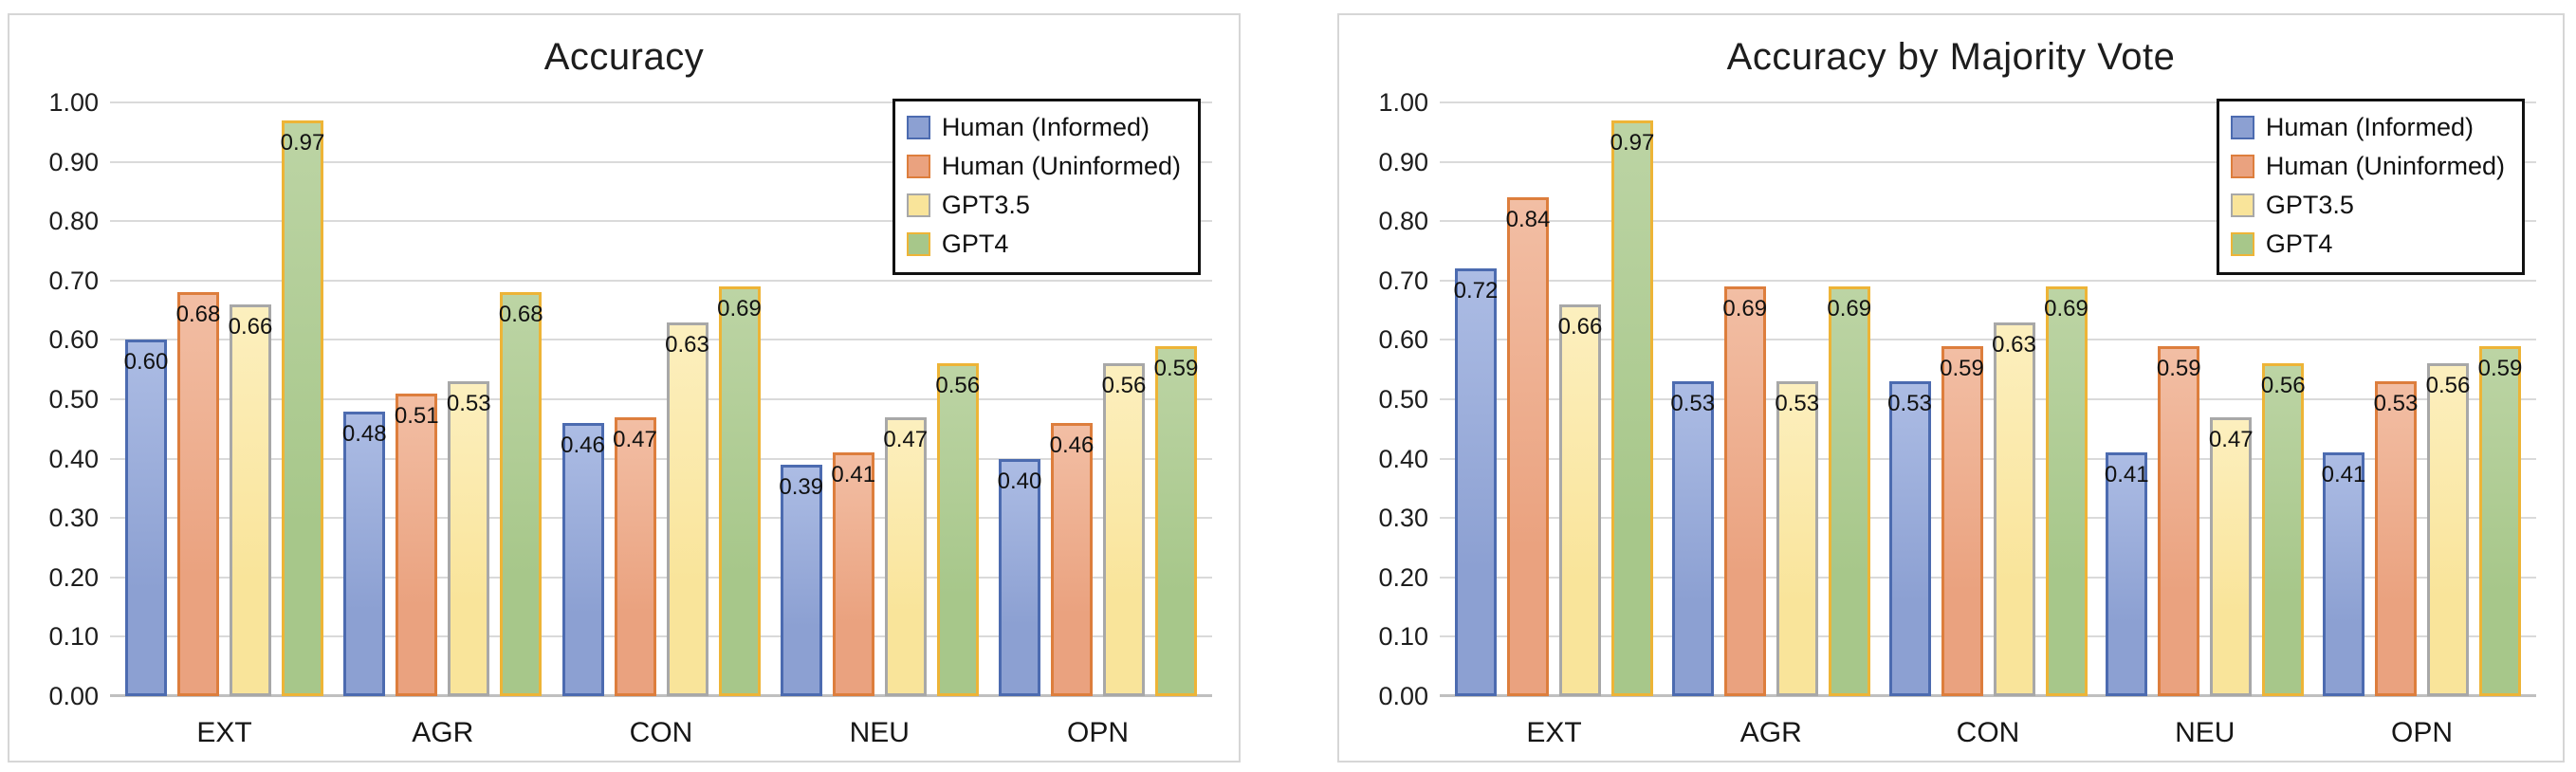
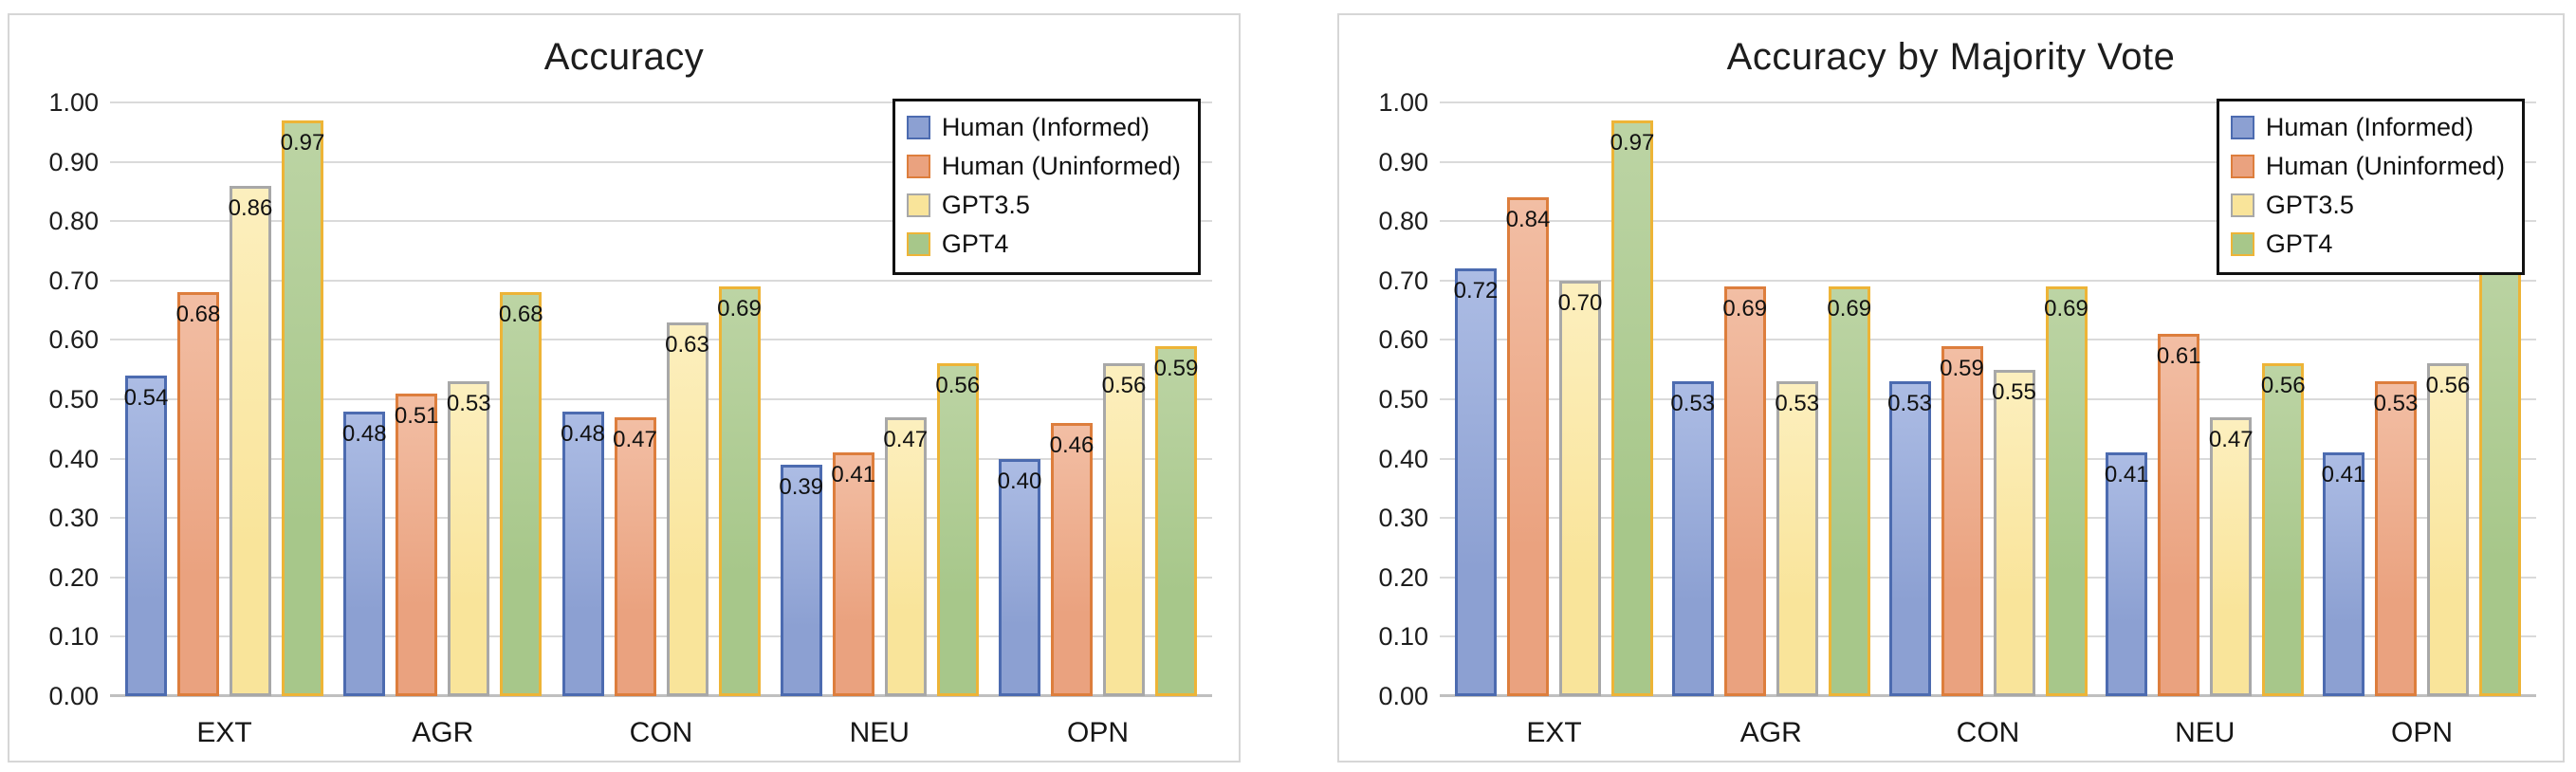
Accuracy/Human (Informed)/EXT: 0.60 -> 0.54
Accuracy/GPT3.5/EXT: 0.66 -> 0.86
Accuracy/Human (Informed)/CON: 0.46 -> 0.48
Accuracy by Majority Vote/GPT3.5/EXT: 0.66 -> 0.70
Accuracy by Majority Vote/GPT3.5/CON: 0.63 -> 0.55
Accuracy by Majority Vote/Human (Uninformed)/NEU: 0.59 -> 0.61
Accuracy by Majority Vote/GPT4/OPN: 0.59 -> 0.77
